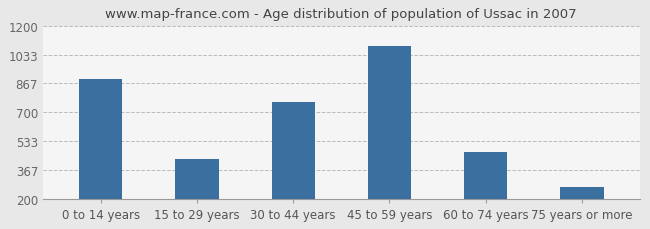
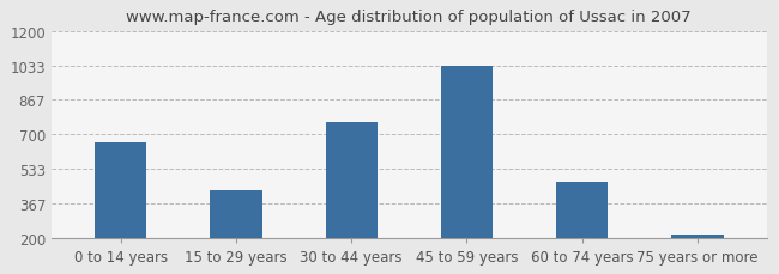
0 to 14 years: 890 -> 660
45 to 59 years: 1080 -> 1030
75 years or more: 270 -> 220
